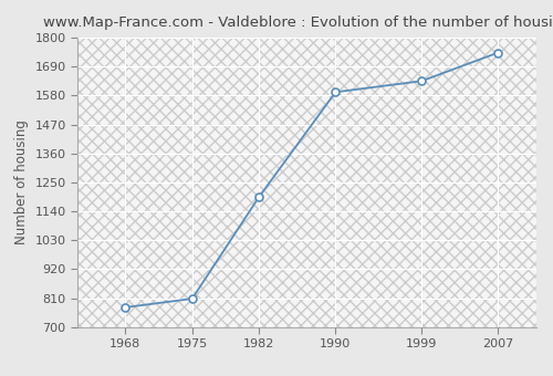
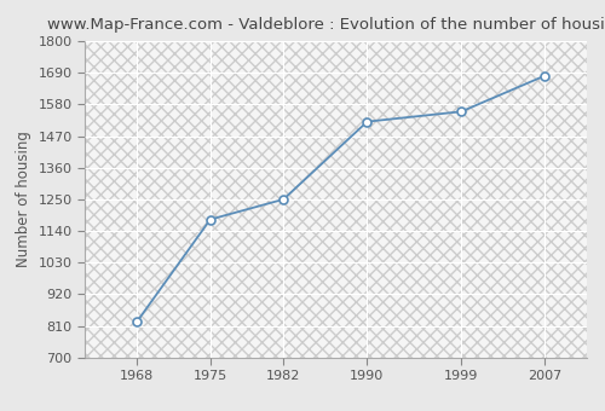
1968: 775 -> 825
1975: 808 -> 1180
1982: 1195 -> 1250
1990: 1593 -> 1520
1999: 1635 -> 1555
2007: 1743 -> 1680
